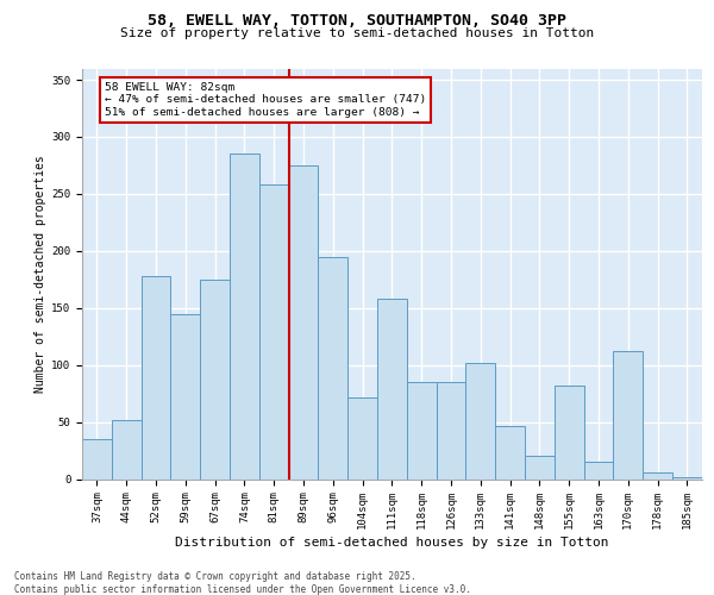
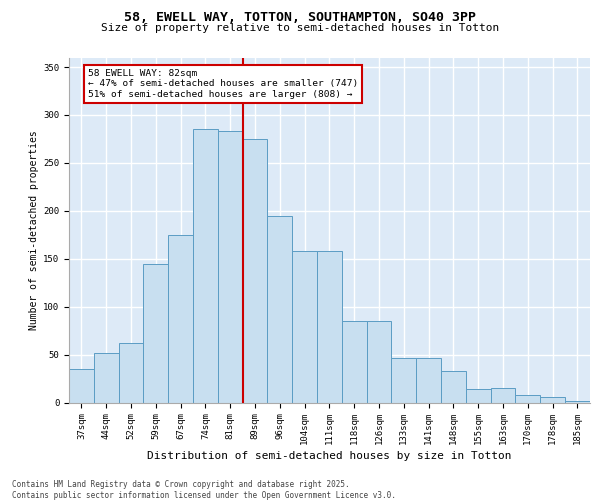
52sqm: 178 -> 62
81sqm: 258 -> 283
104sqm: 72 -> 158
133sqm: 102 -> 46
148sqm: 20 -> 33
155sqm: 82 -> 14
170sqm: 112 -> 8
